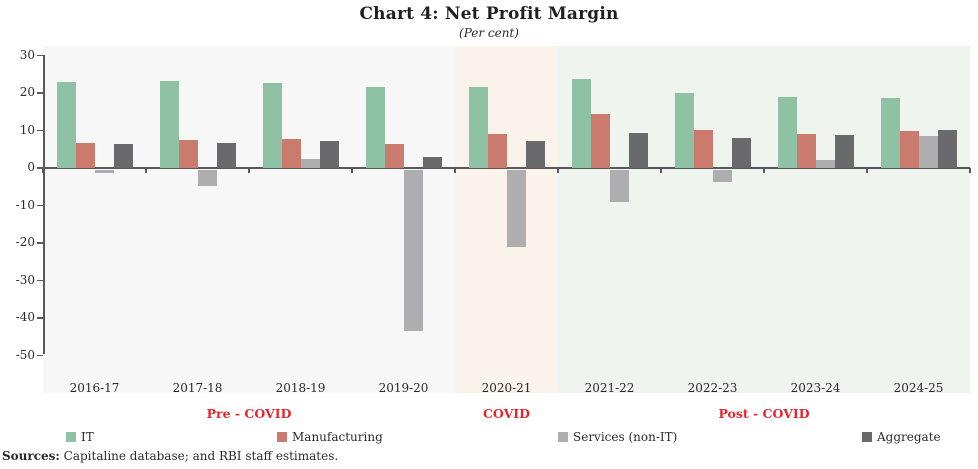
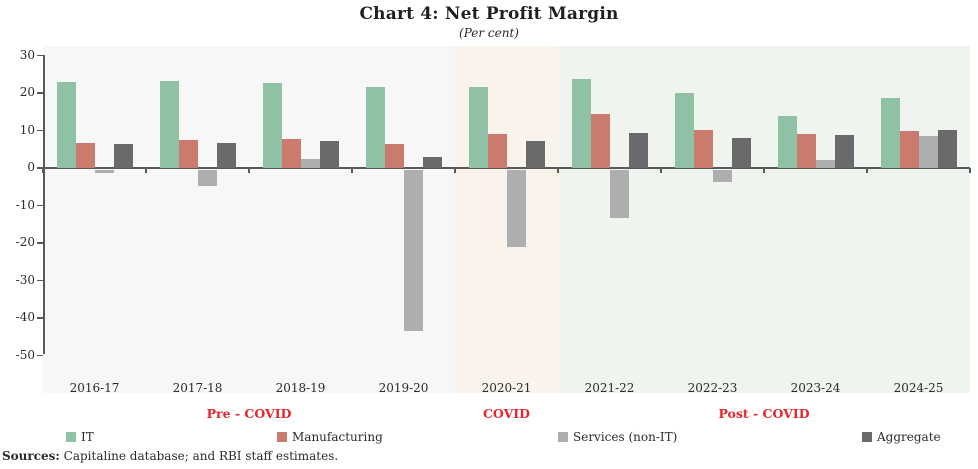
Services (non-IT)/2021-22: -9 -> -13
IT/2023-24: 19 -> 14
